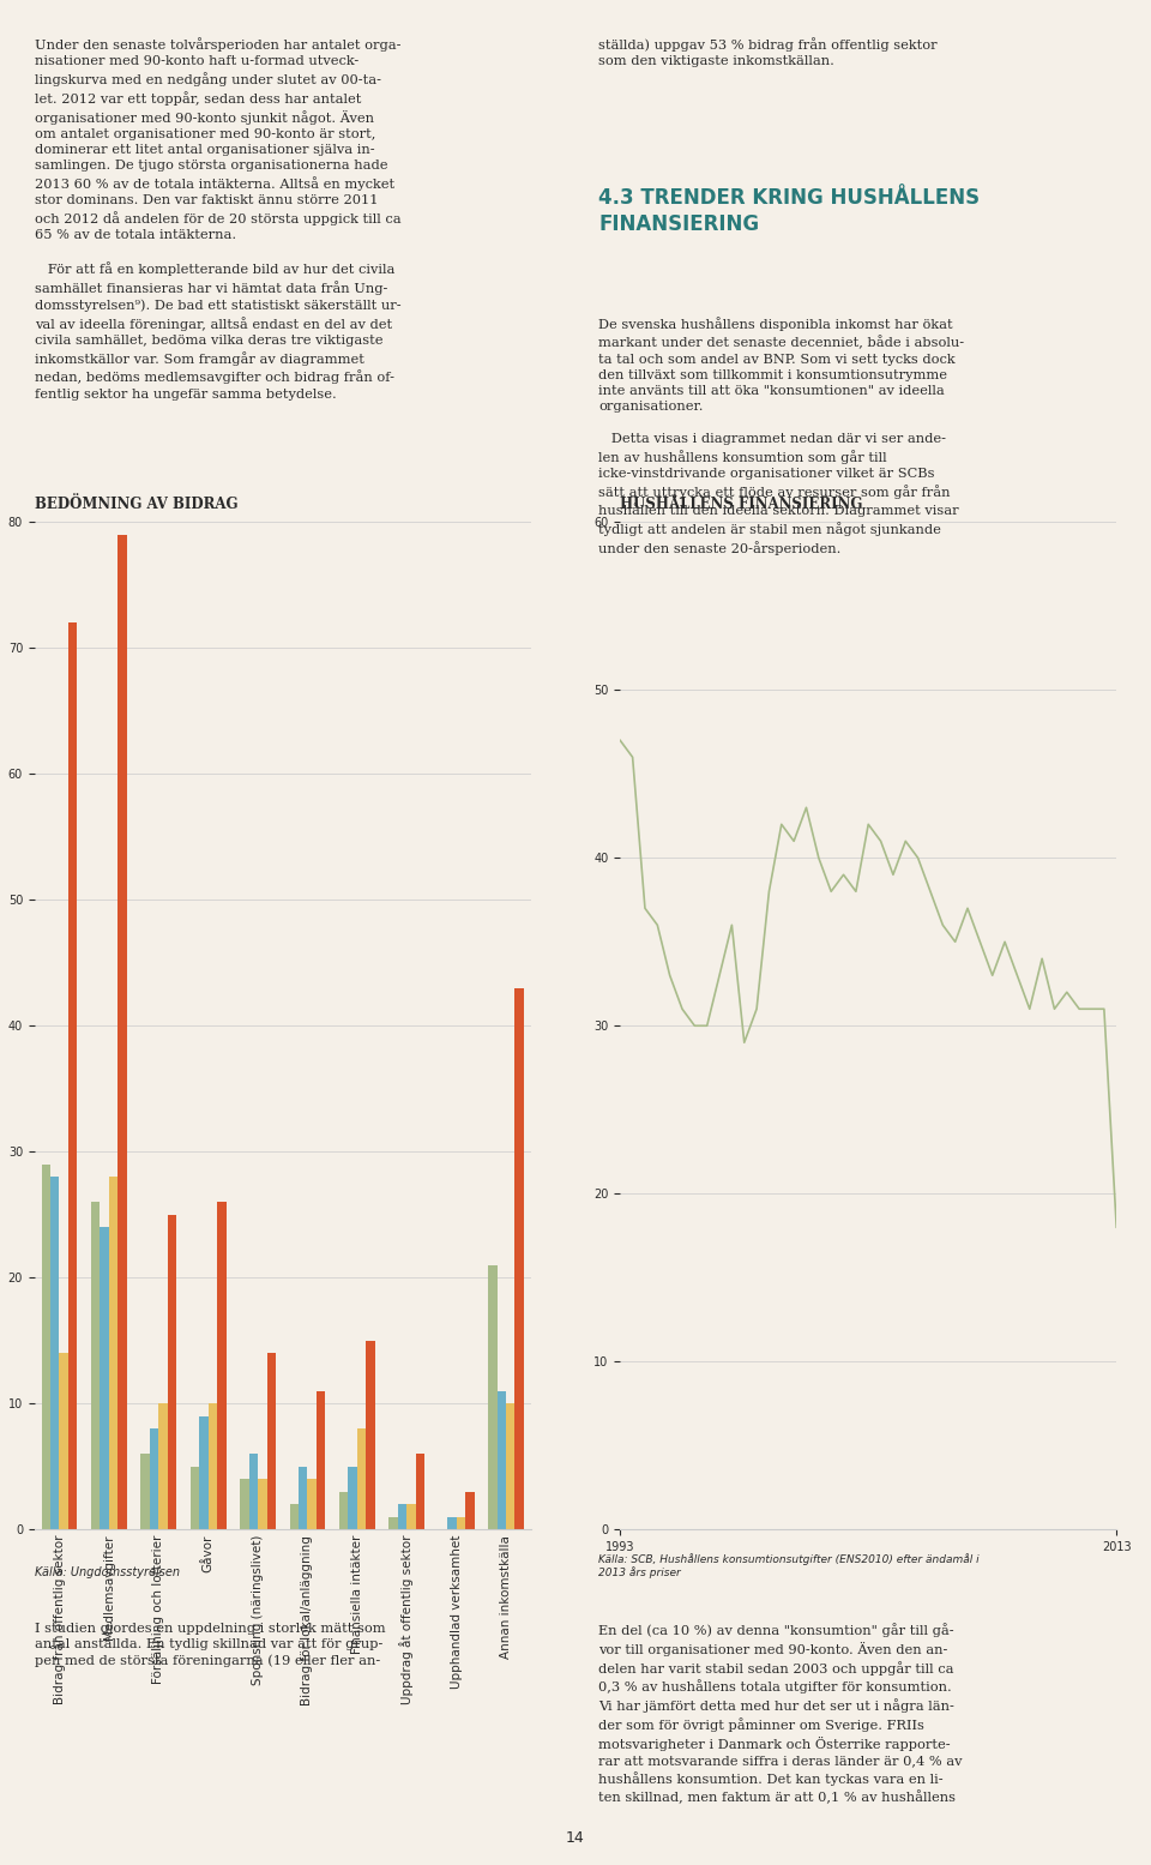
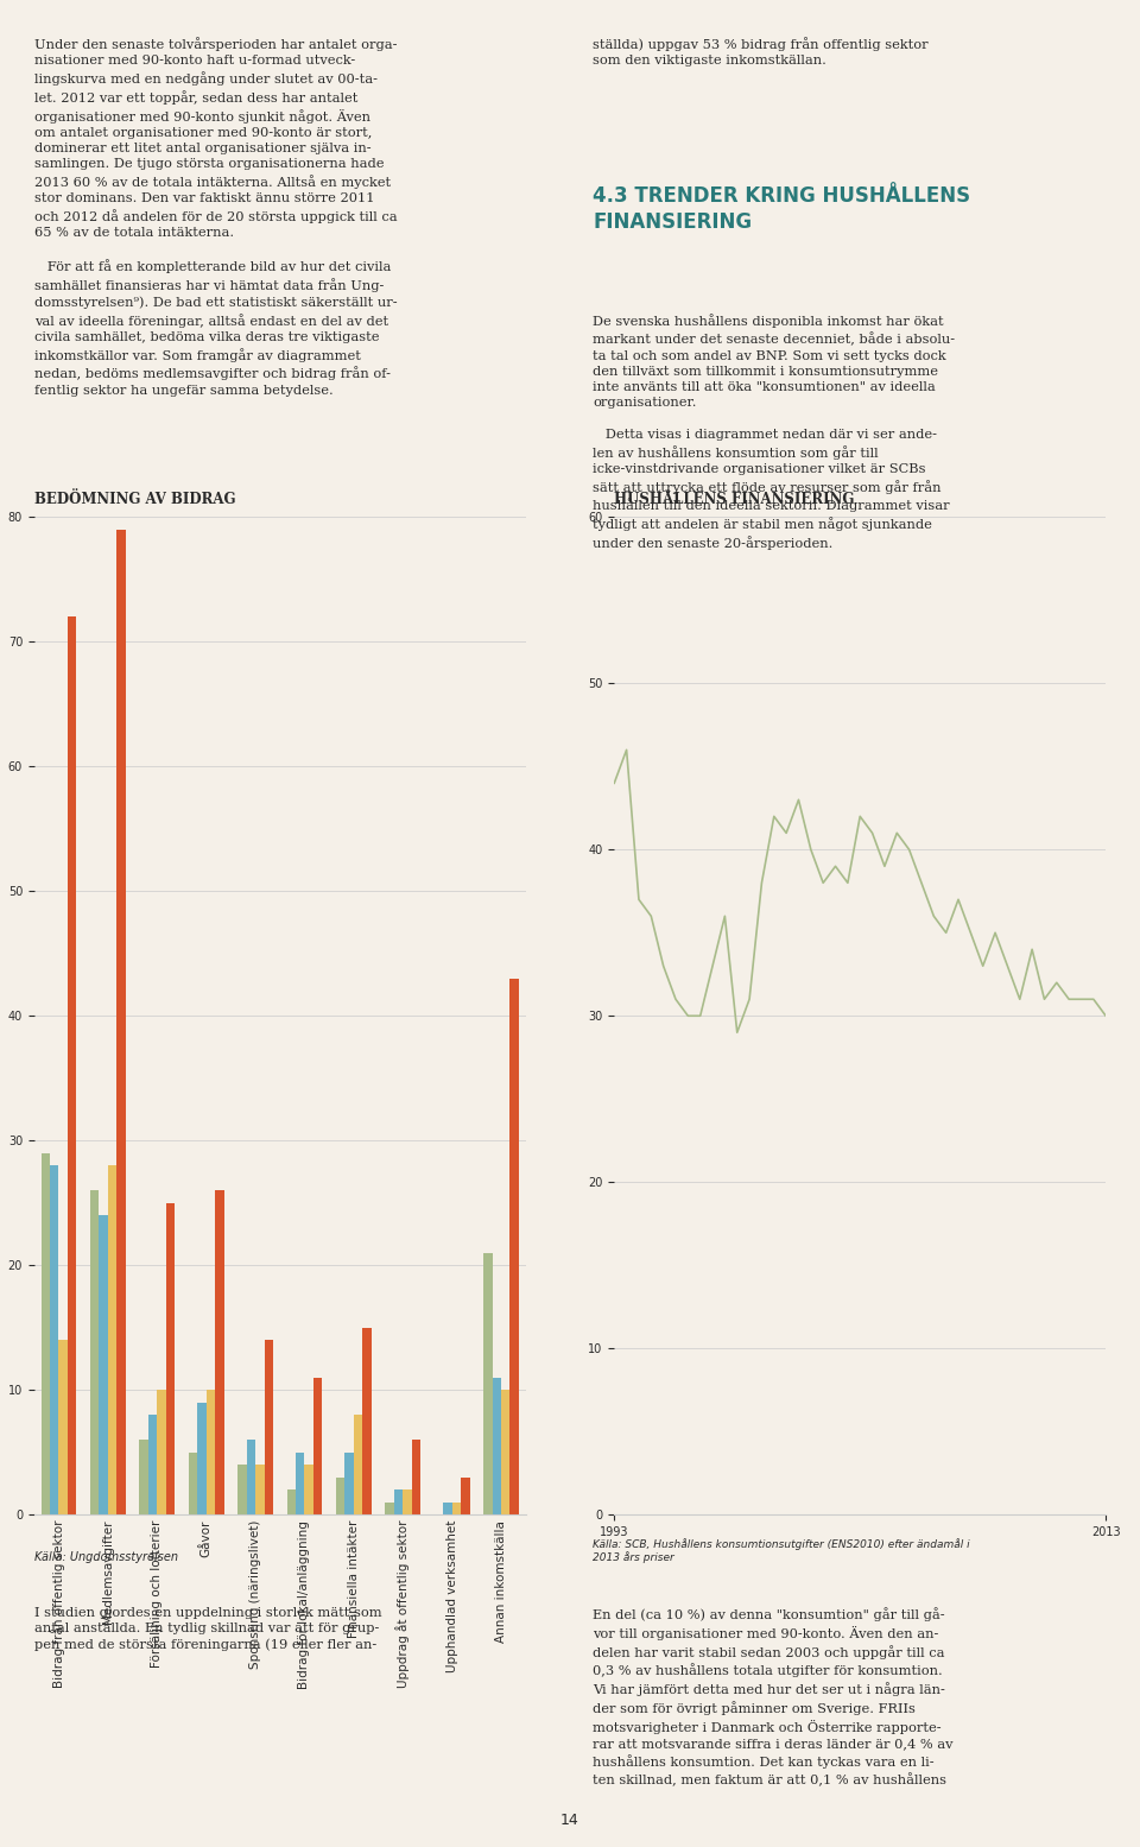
1993: 47 -> 44
2013: 18 -> 30
